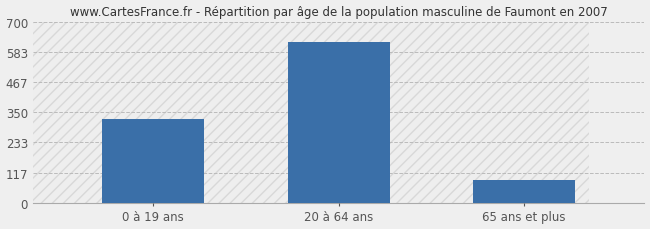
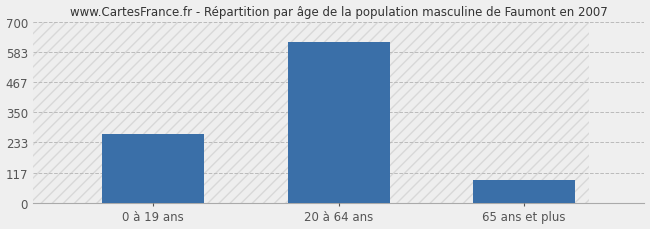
0 à 19 ans: 325 -> 265
